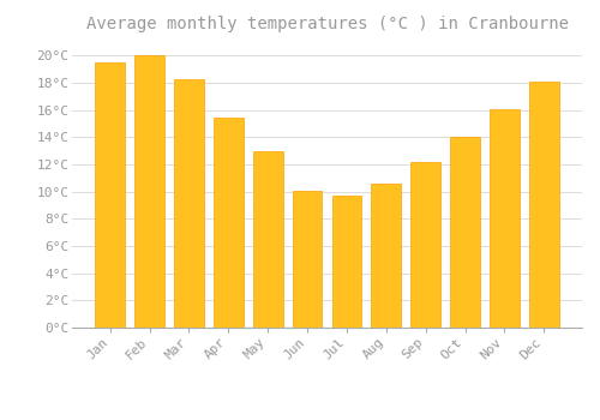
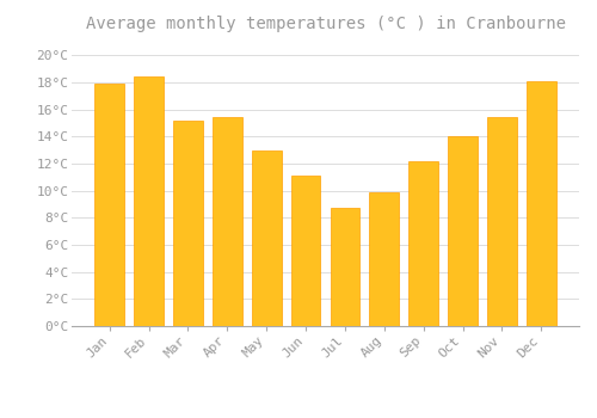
Jan: 19.5°C -> 17.9°C
Feb: 20.0°C -> 18.4°C
Mar: 18.3°C -> 15.2°C
Jun: 10.1°C -> 11.1°C
Jul: 9.7°C -> 8.7°C
Aug: 10.6°C -> 9.9°C
Nov: 16.1°C -> 15.4°C
